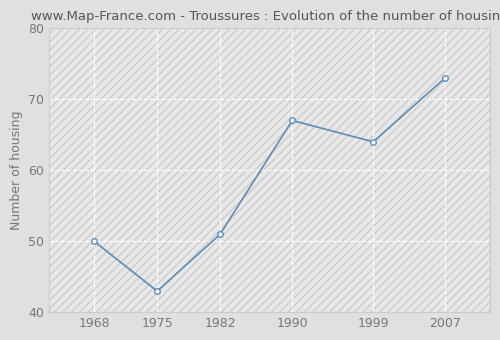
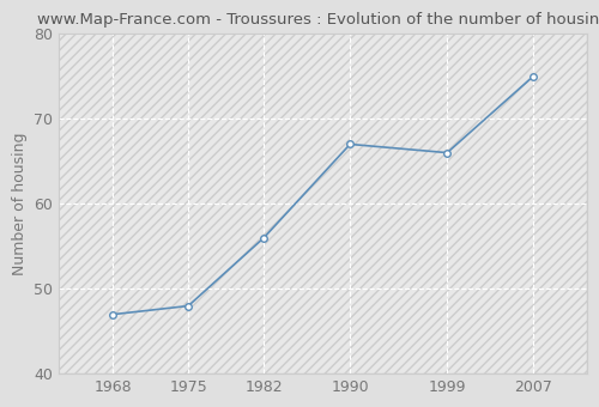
1968: 50 -> 47
1975: 43 -> 48
1982: 51 -> 56
1999: 64 -> 66
2007: 73 -> 75
